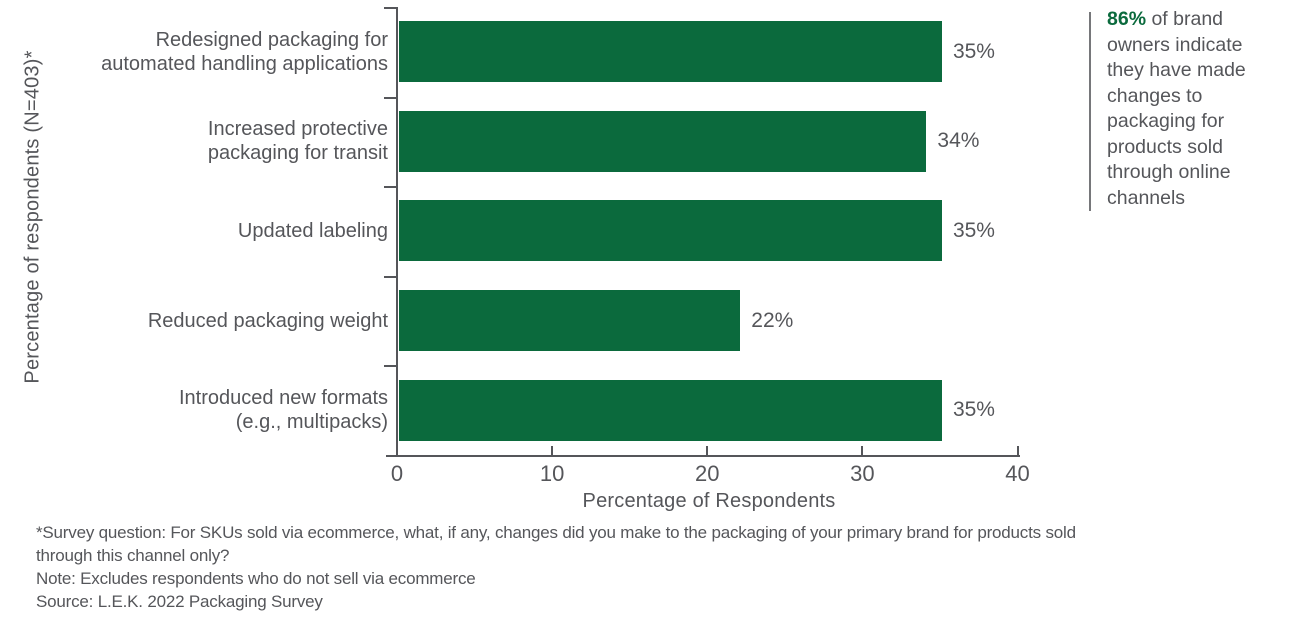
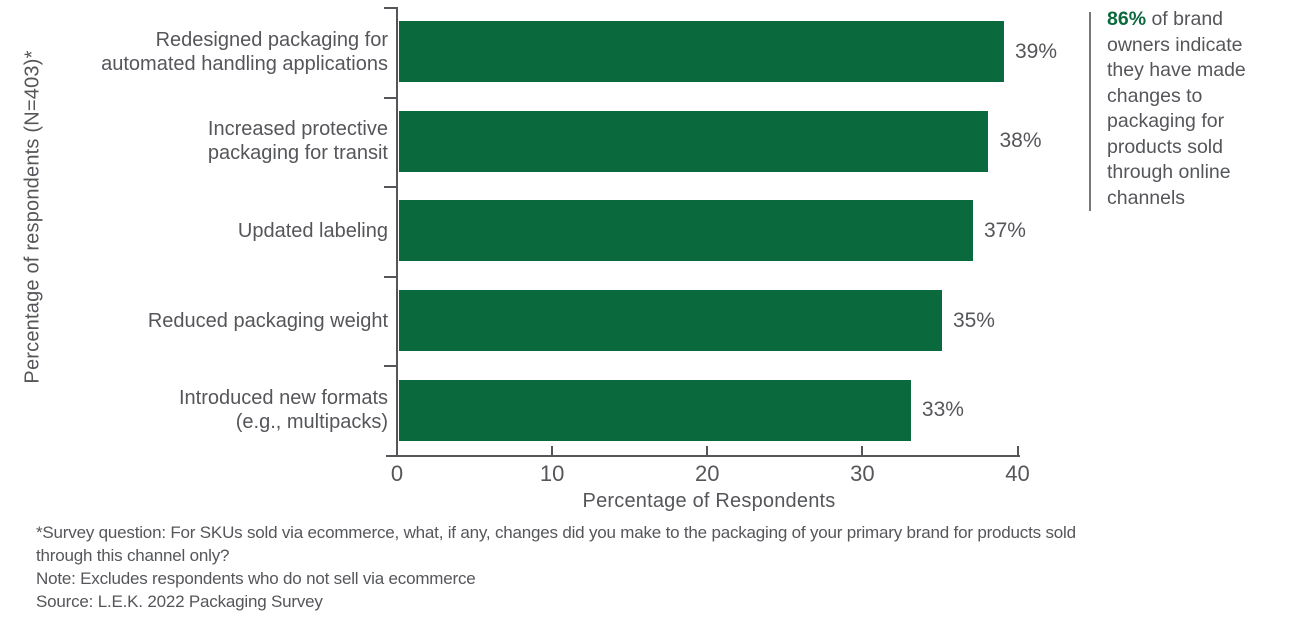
Redesigned packaging for automated handling applications: 35% -> 39%
Increased protective packaging for transit: 34% -> 38%
Updated labeling: 35% -> 37%
Reduced packaging weight: 22% -> 35%
Introduced new formats (e.g., multipacks): 35% -> 33%
